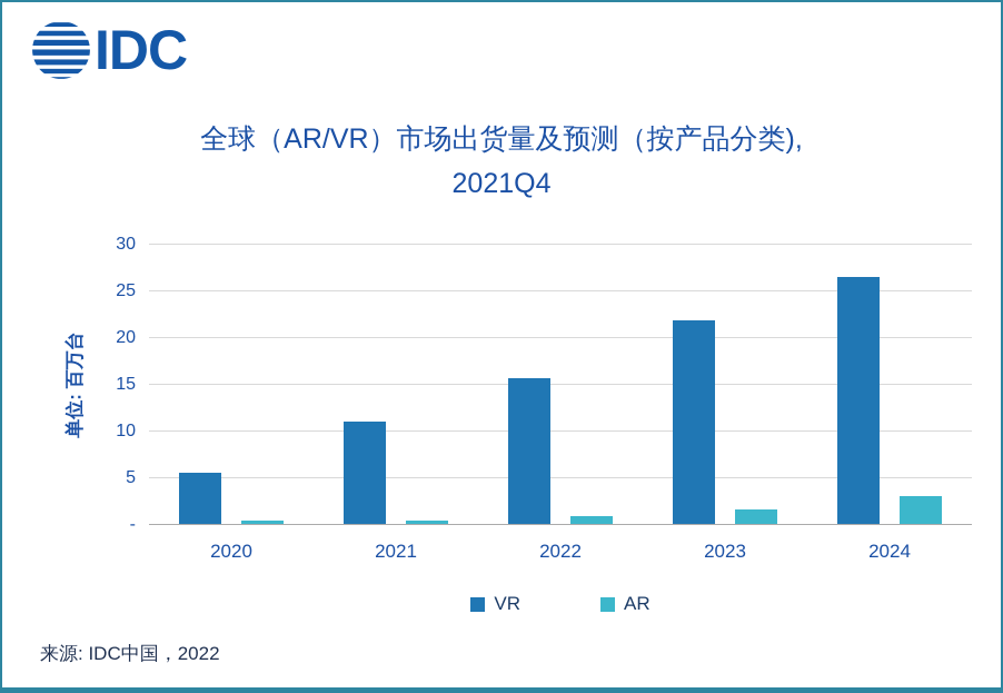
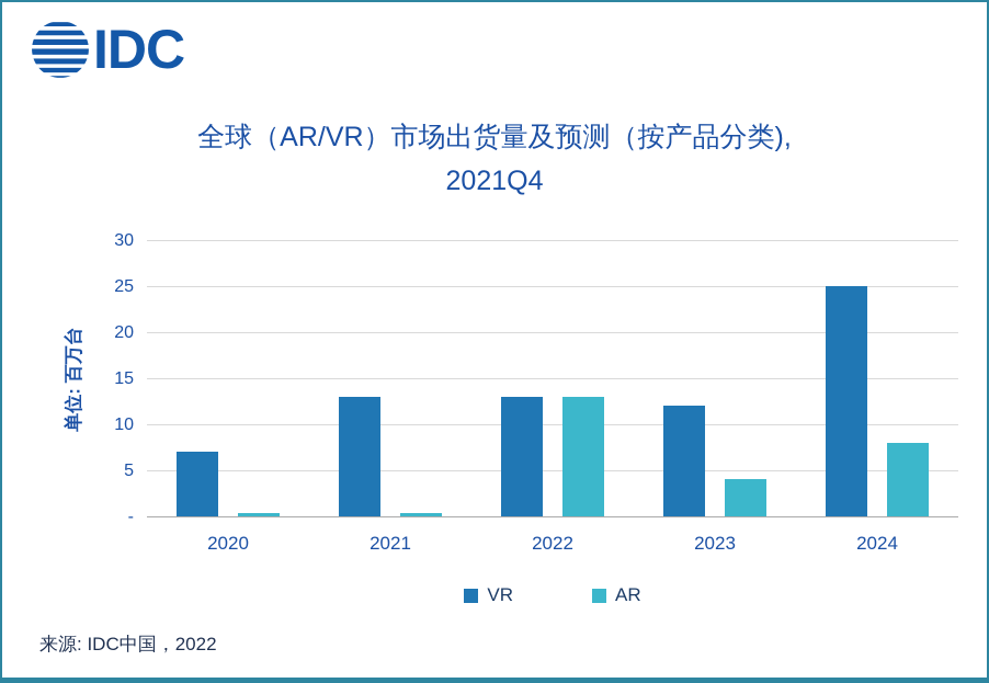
VR/2020: 6 -> 7
VR/2021: 11 -> 13
VR/2022: 16 -> 13
AR/2022: 1 -> 13
VR/2023: 22 -> 12
AR/2023: 2 -> 4
VR/2024: 26 -> 25
AR/2024: 3 -> 8
